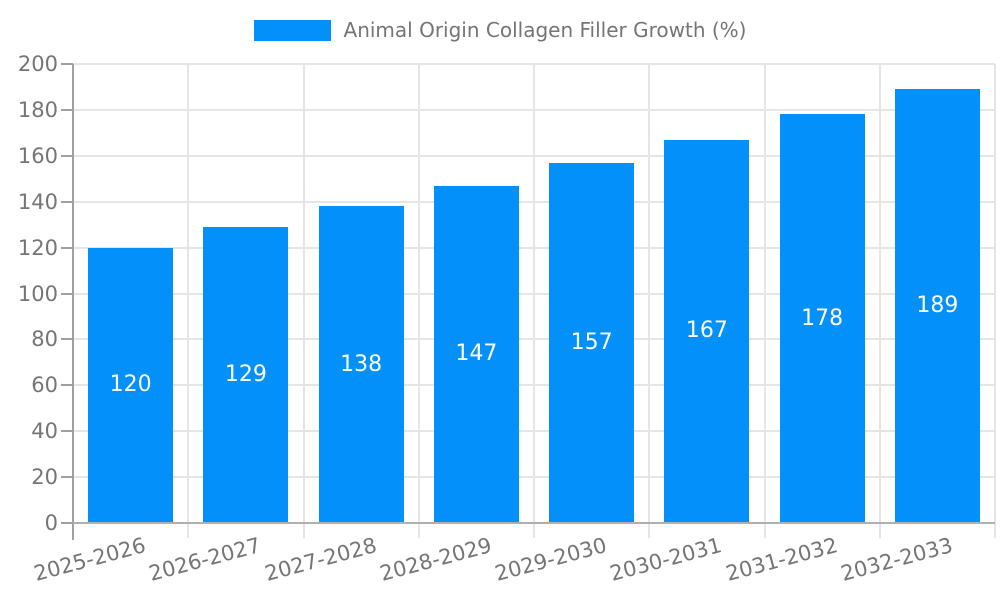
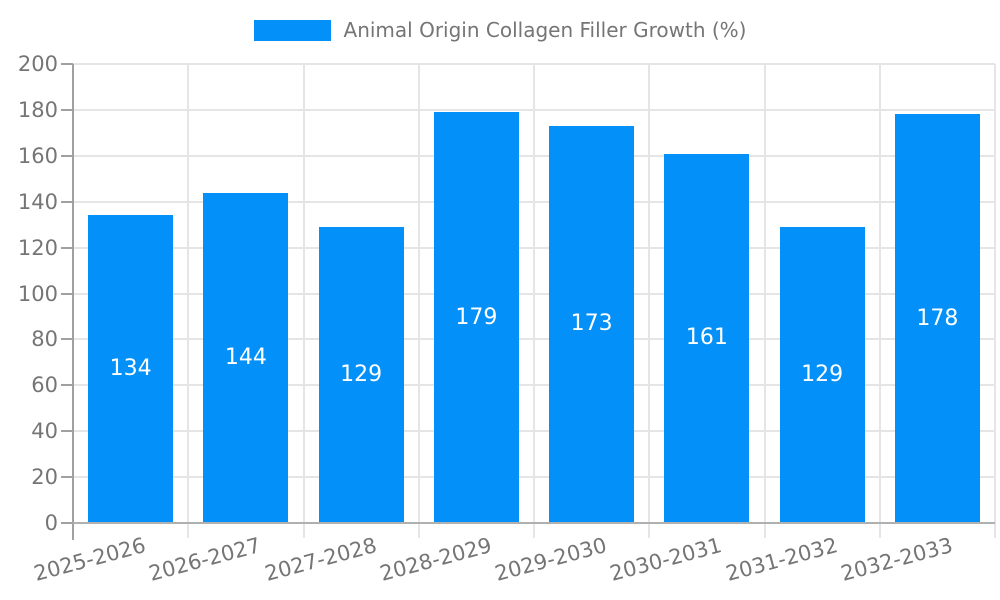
2025-2026: 120 -> 134
2026-2027: 129 -> 144
2027-2028: 138 -> 129
2028-2029: 147 -> 179
2029-2030: 157 -> 173
2030-2031: 167 -> 161
2031-2032: 178 -> 129
2032-2033: 189 -> 178
